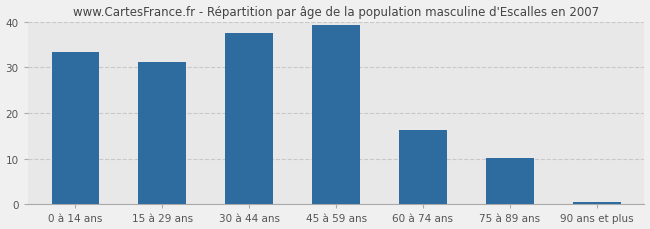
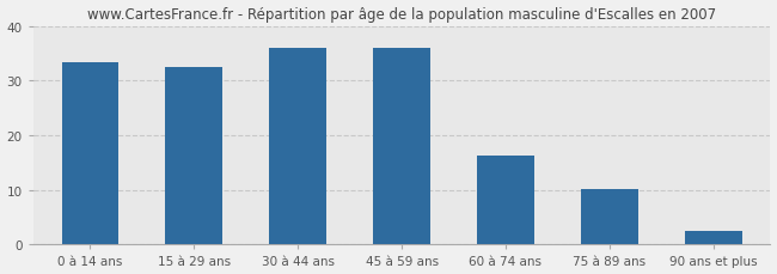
15 à 29 ans: 31.1 -> 32.5
30 à 44 ans: 37.5 -> 36.0
45 à 59 ans: 39.2 -> 36.0
90 ans et plus: 0.5 -> 2.5
